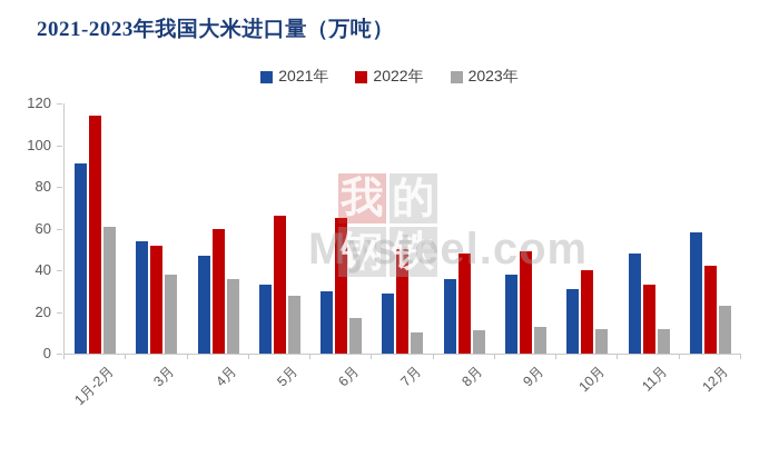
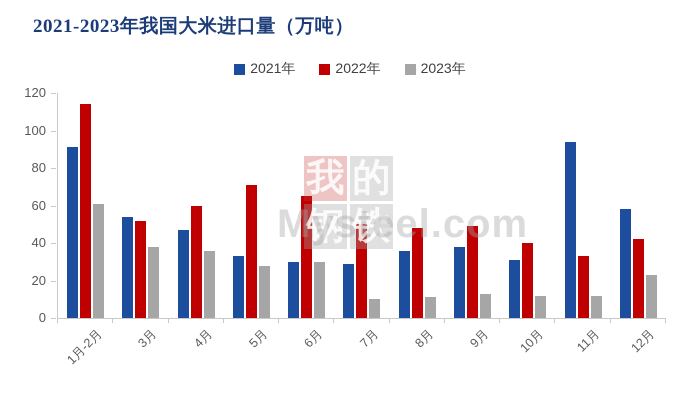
2022年/5月: 66 -> 71
2023年/6月: 17 -> 30
2021年/11月: 48 -> 94
